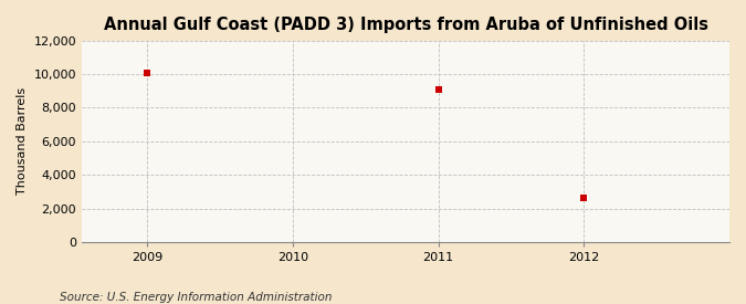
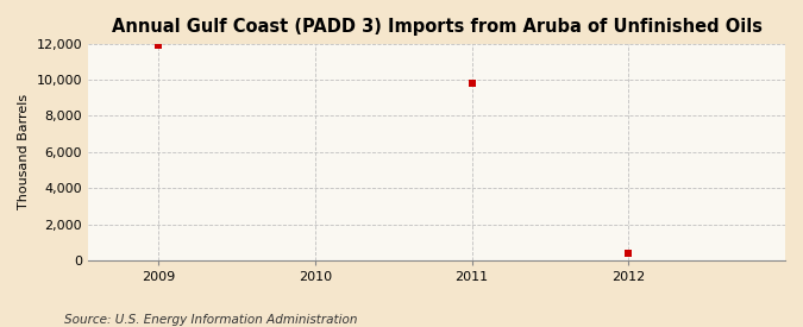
2009: 10,100 -> 11,900
2011: 9,100 -> 9,800
2012: 2,600 -> 400
